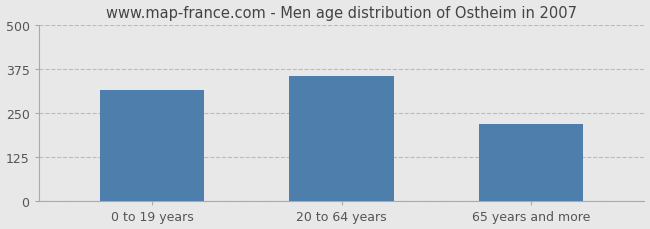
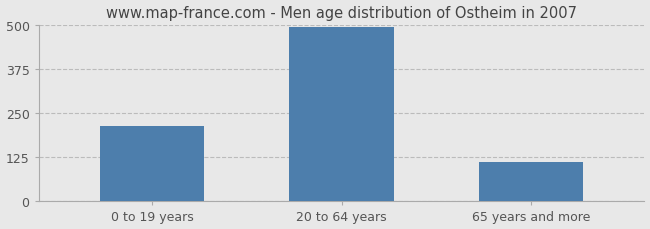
0 to 19 years: 315 -> 213
20 to 64 years: 355 -> 493
65 years and more: 220 -> 113
